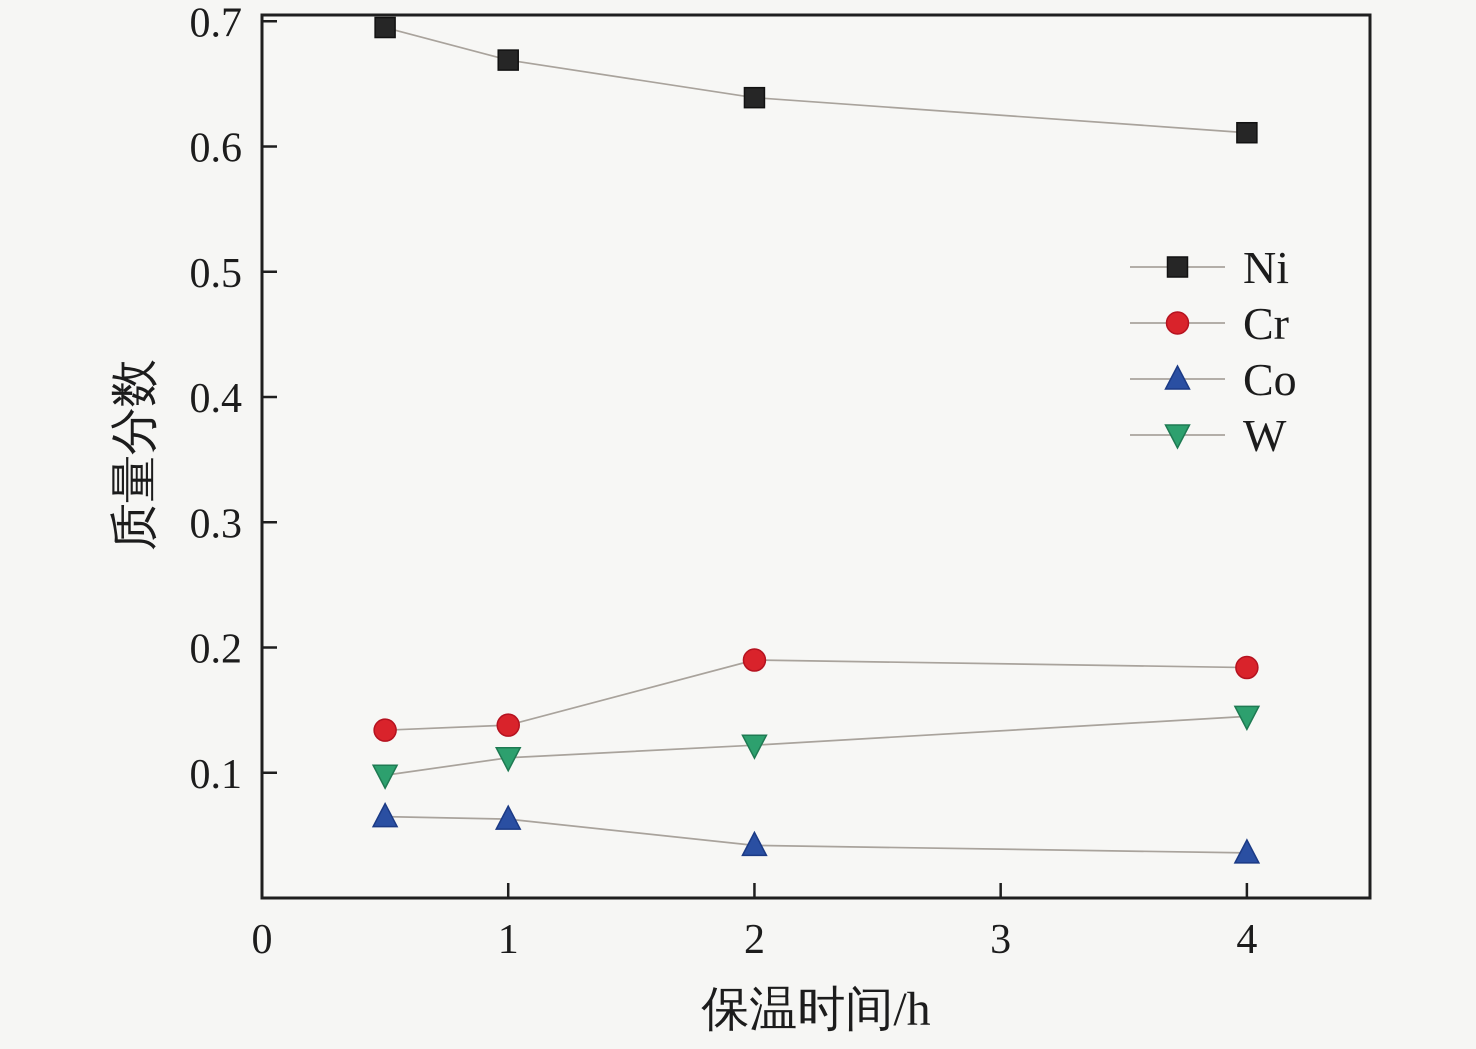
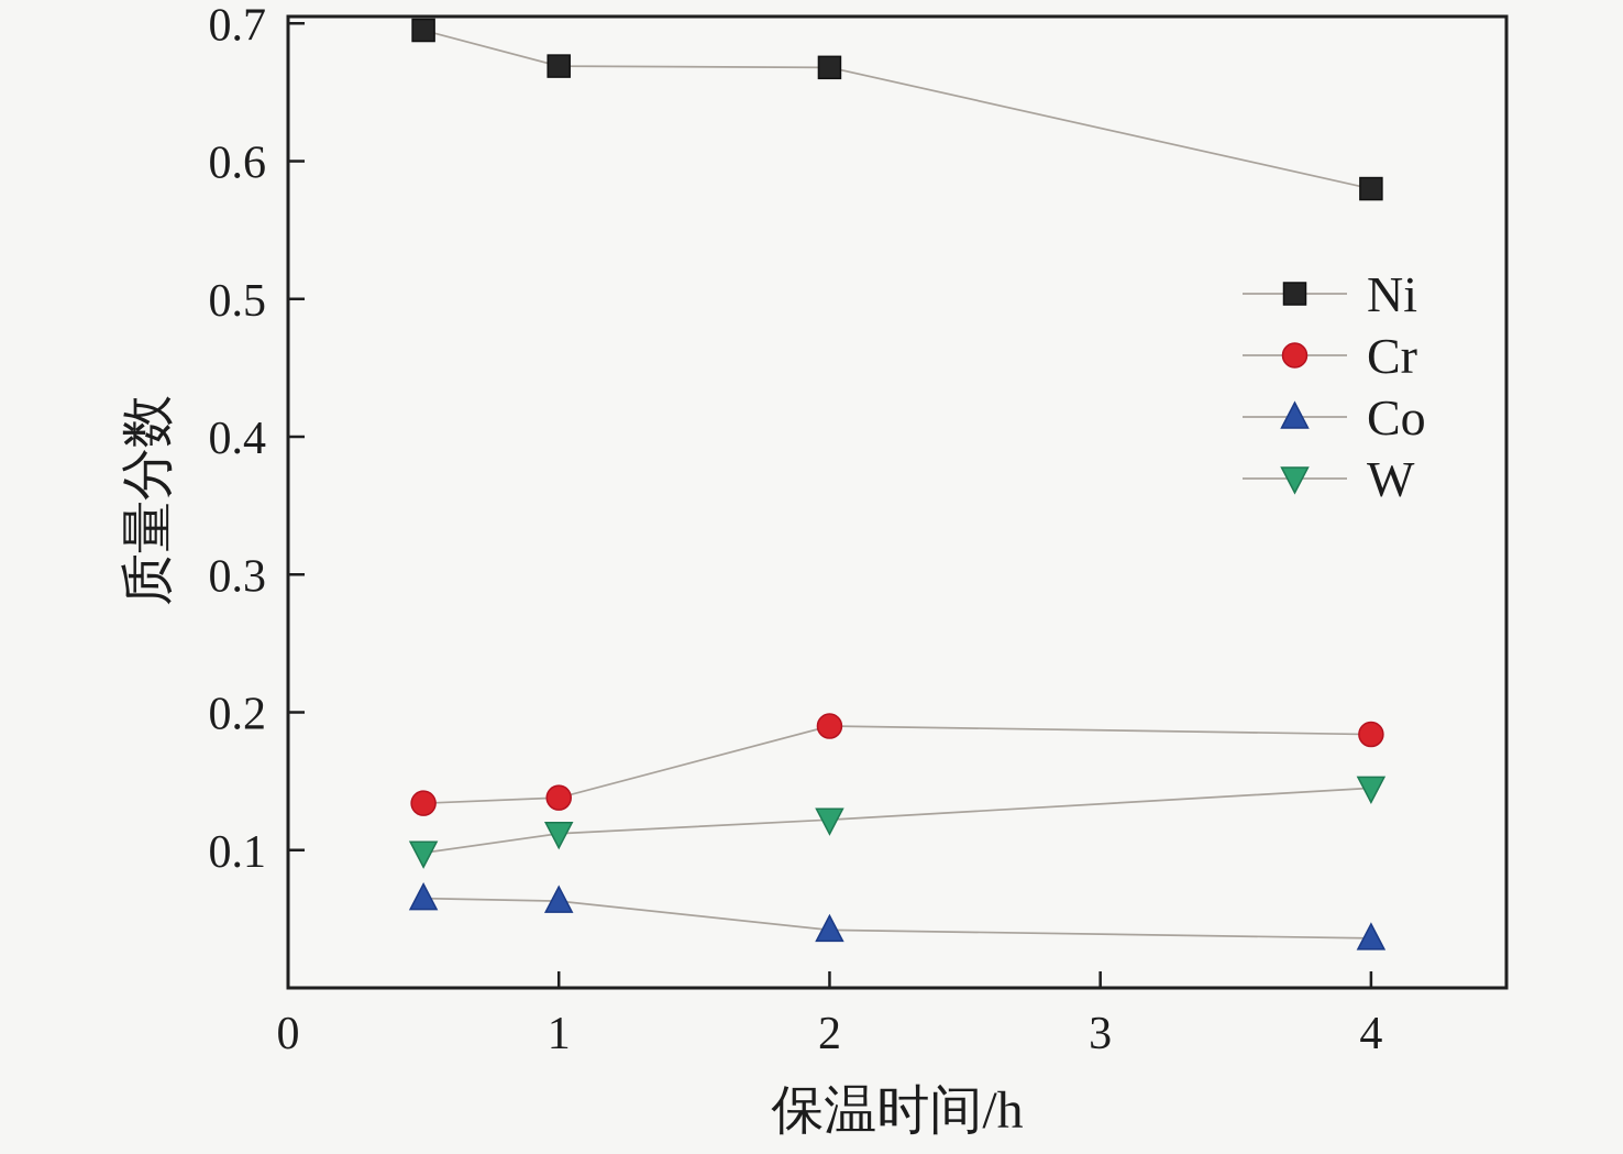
Ni/2: 0.639 -> 0.668
Ni/4: 0.611 -> 0.580
